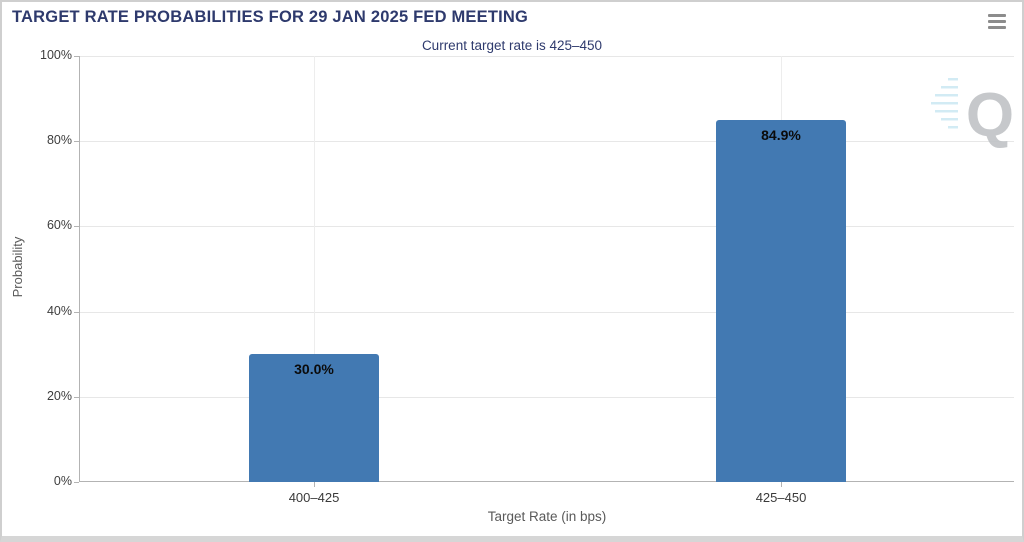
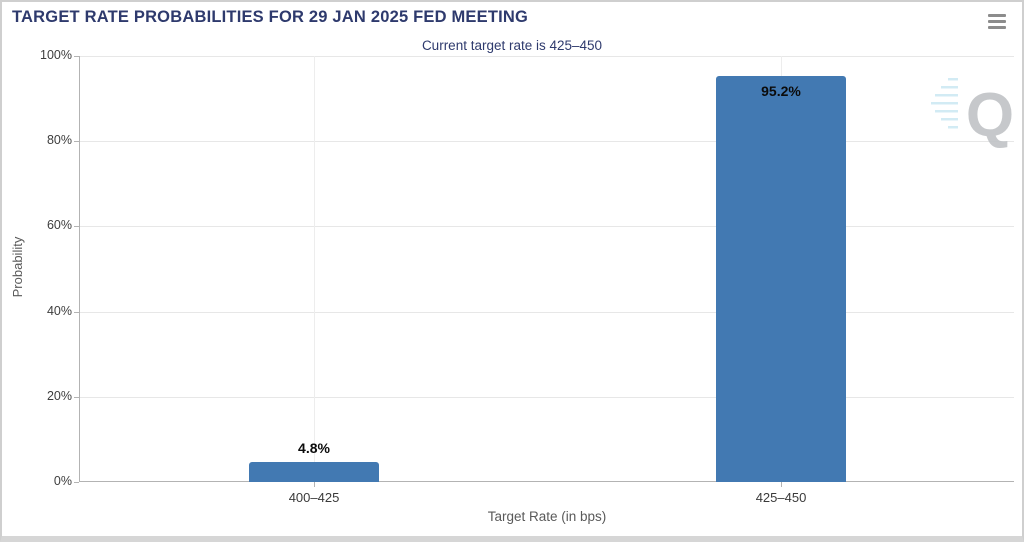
400–425: 30.0% -> 4.8%
425–450: 84.9% -> 95.2%
